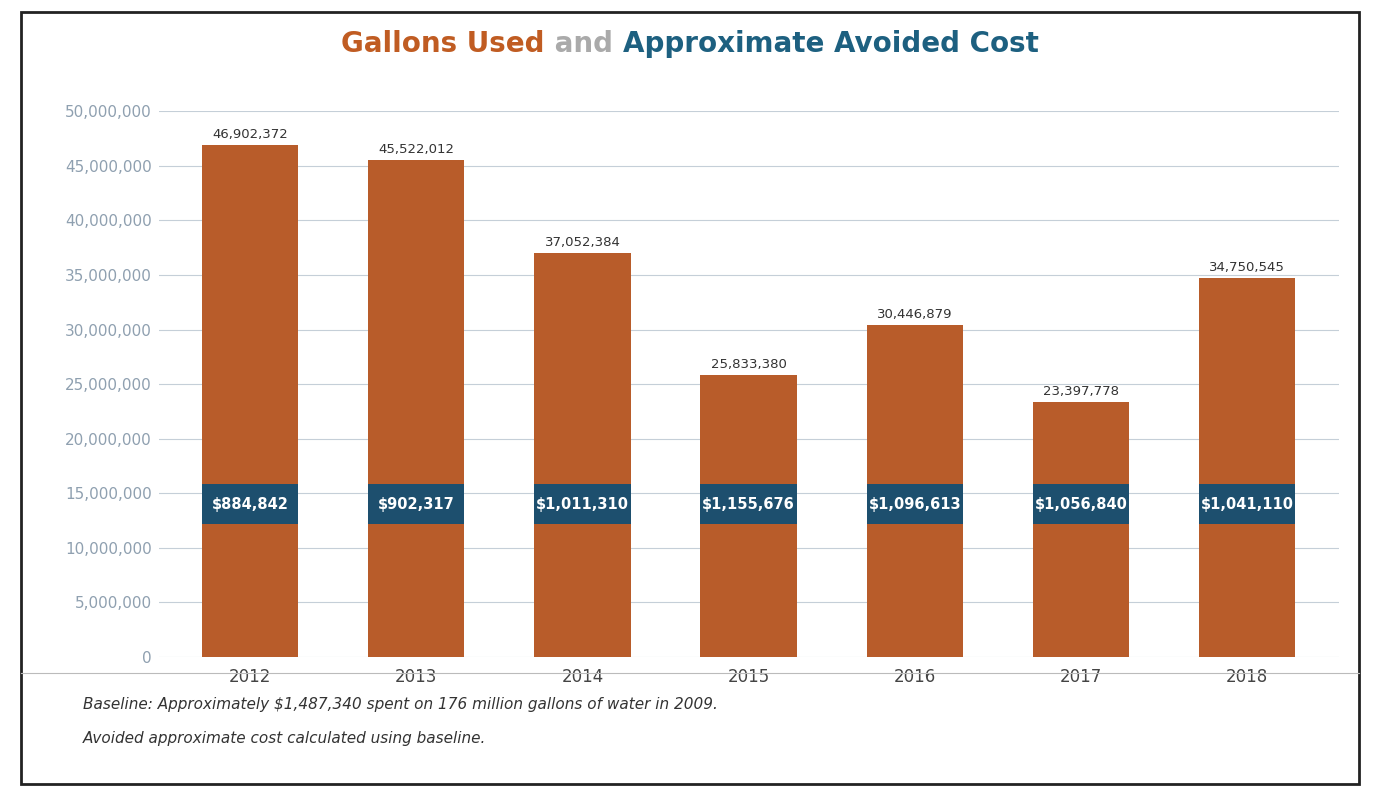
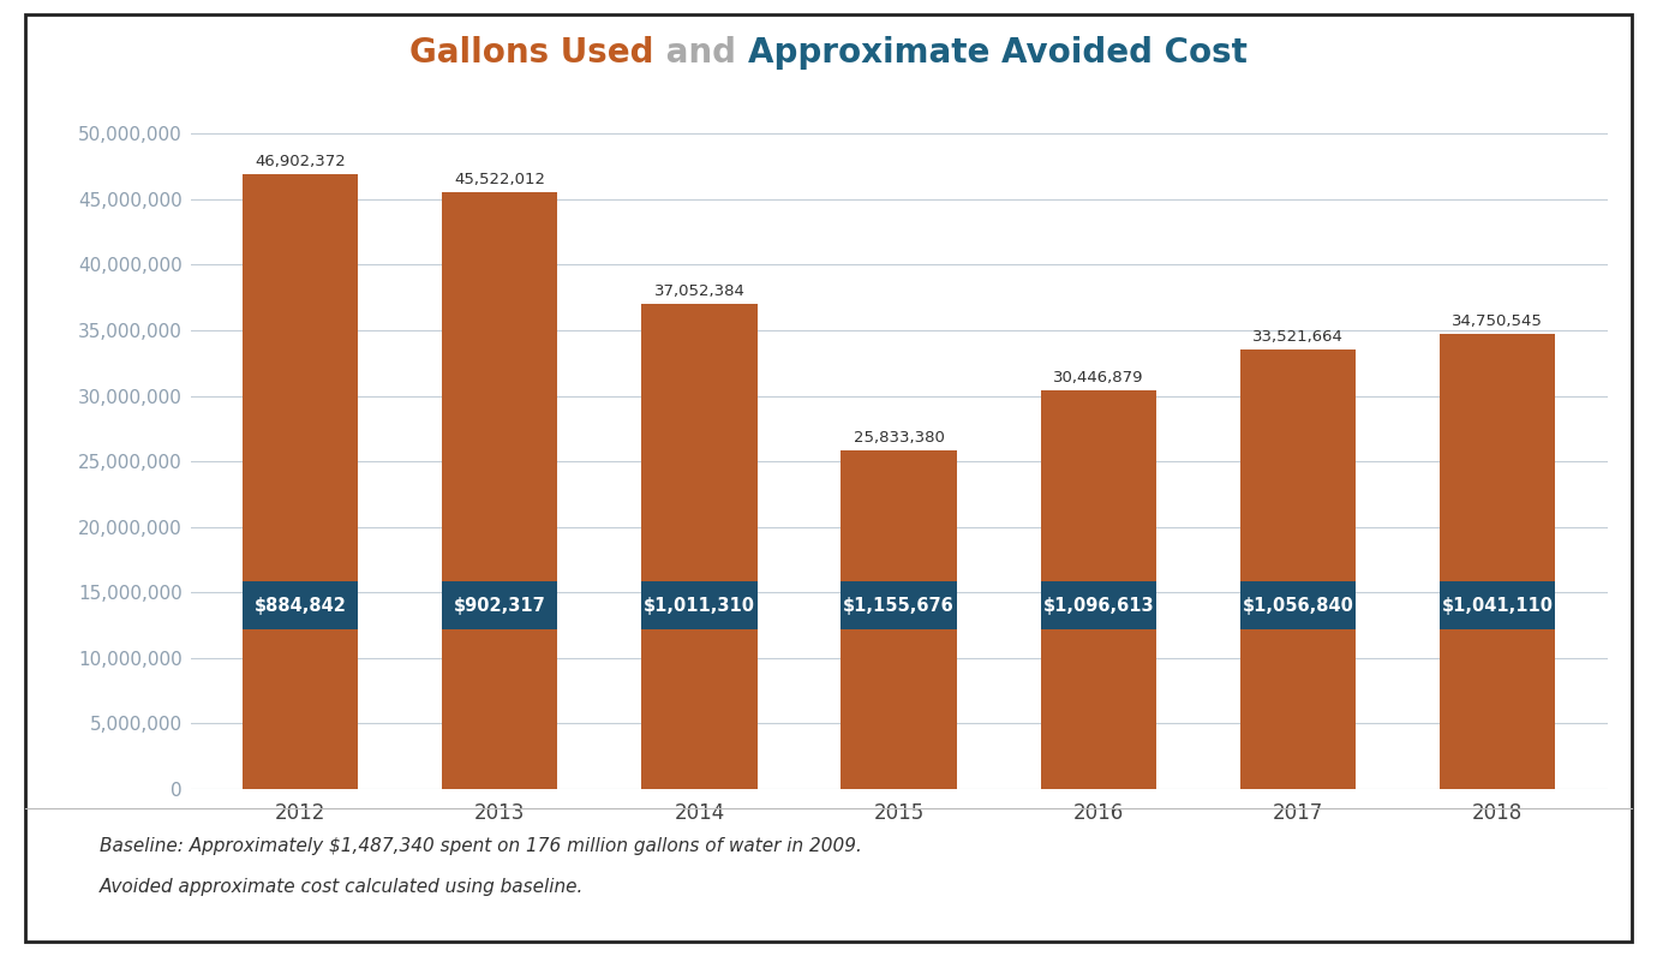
2017: 23,397,778 -> 33,521,664
